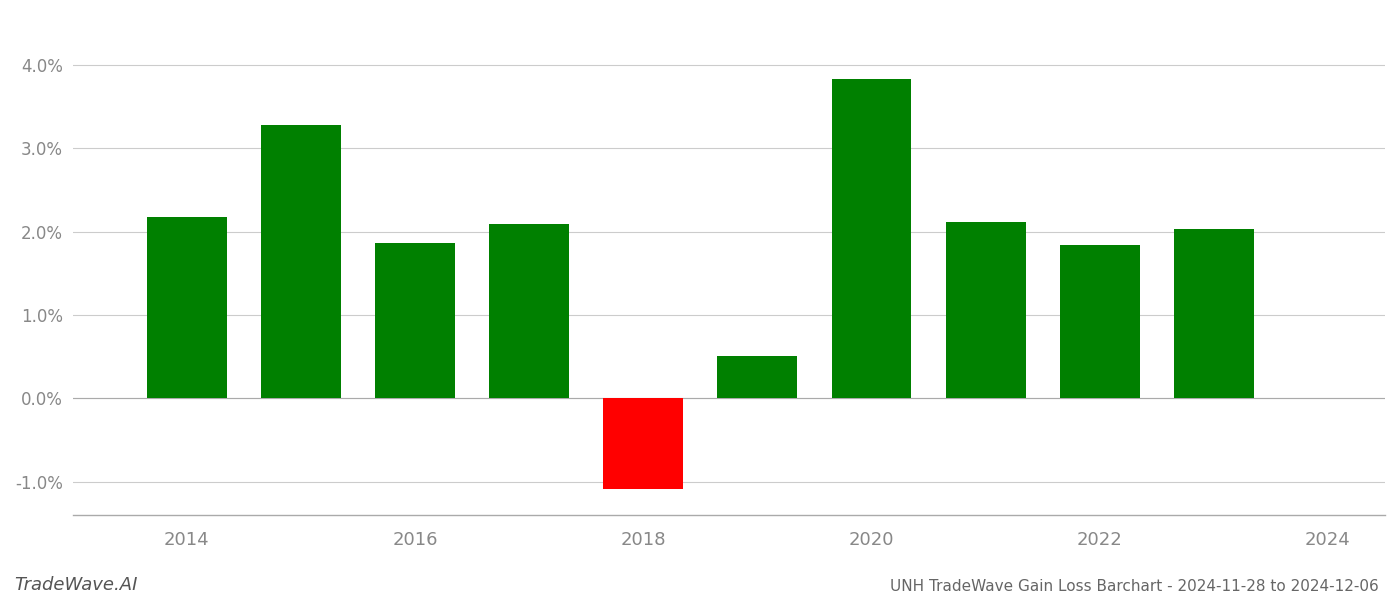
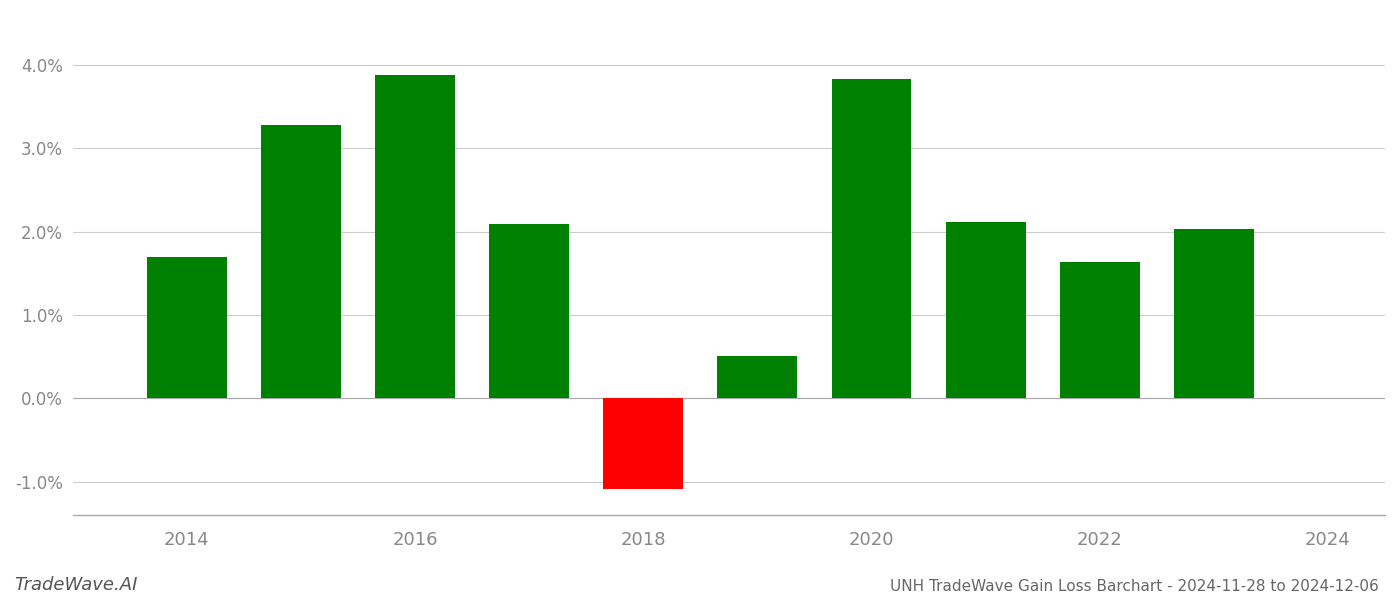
2014: 2.18% -> 1.70%
2016: 1.86% -> 3.88%
2022: 1.84% -> 1.64%
